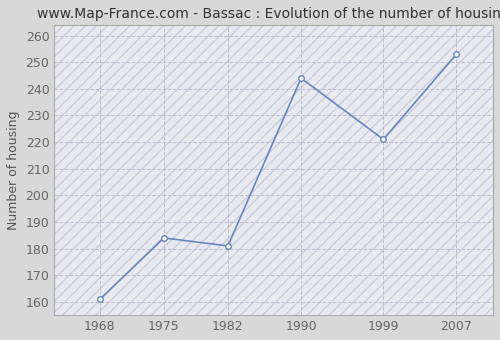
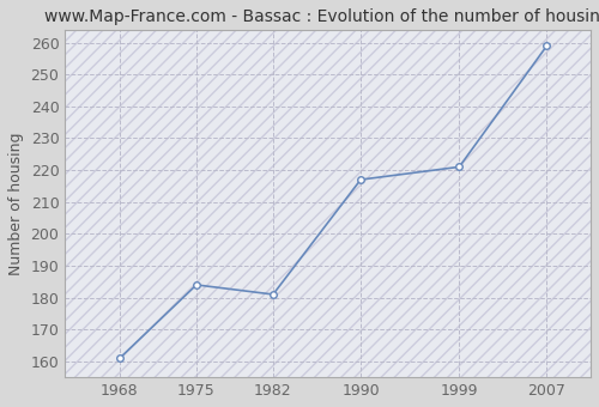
1990: 244 -> 217
2007: 253 -> 259
